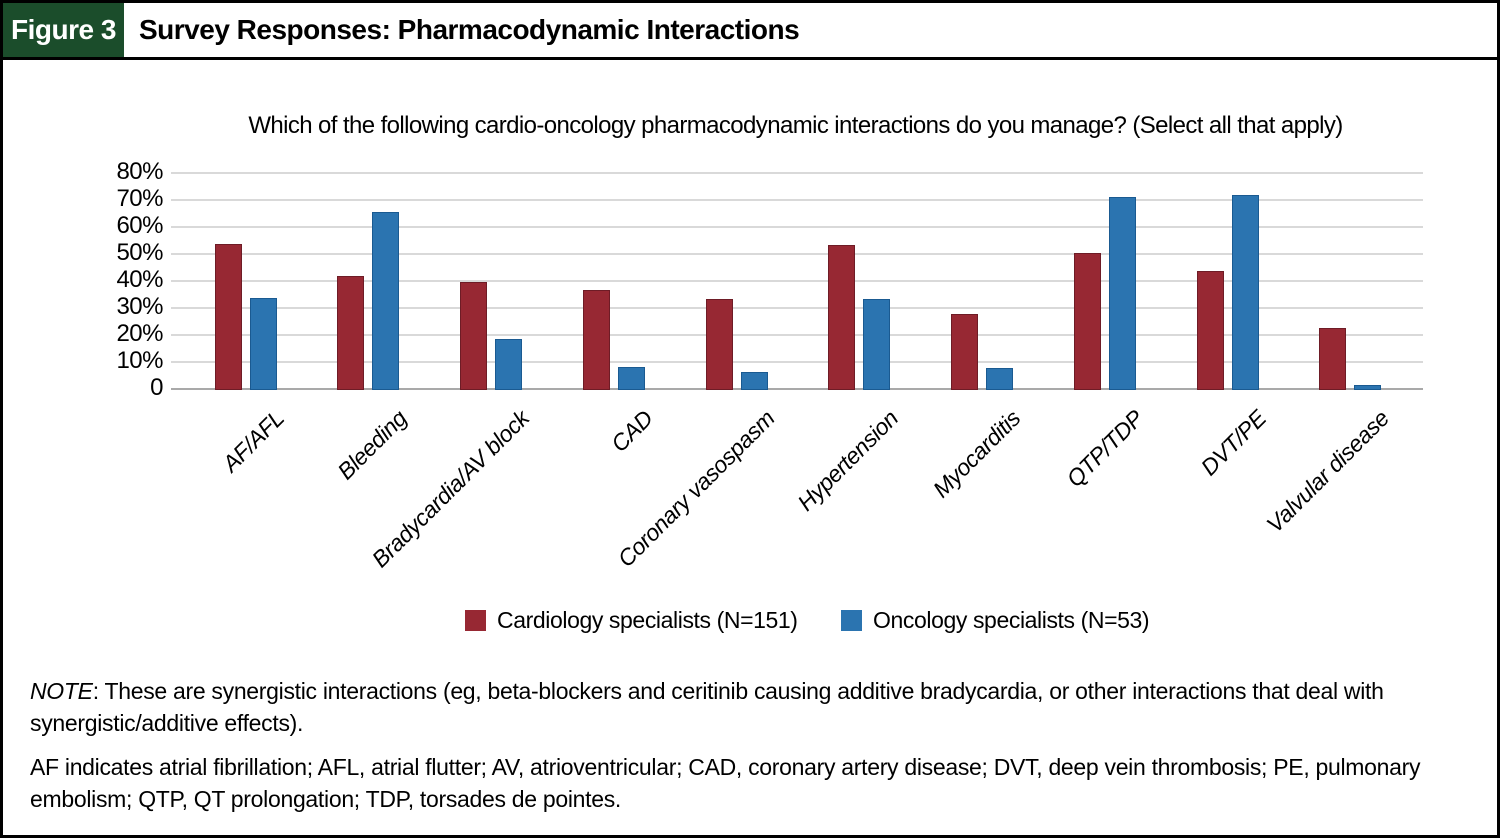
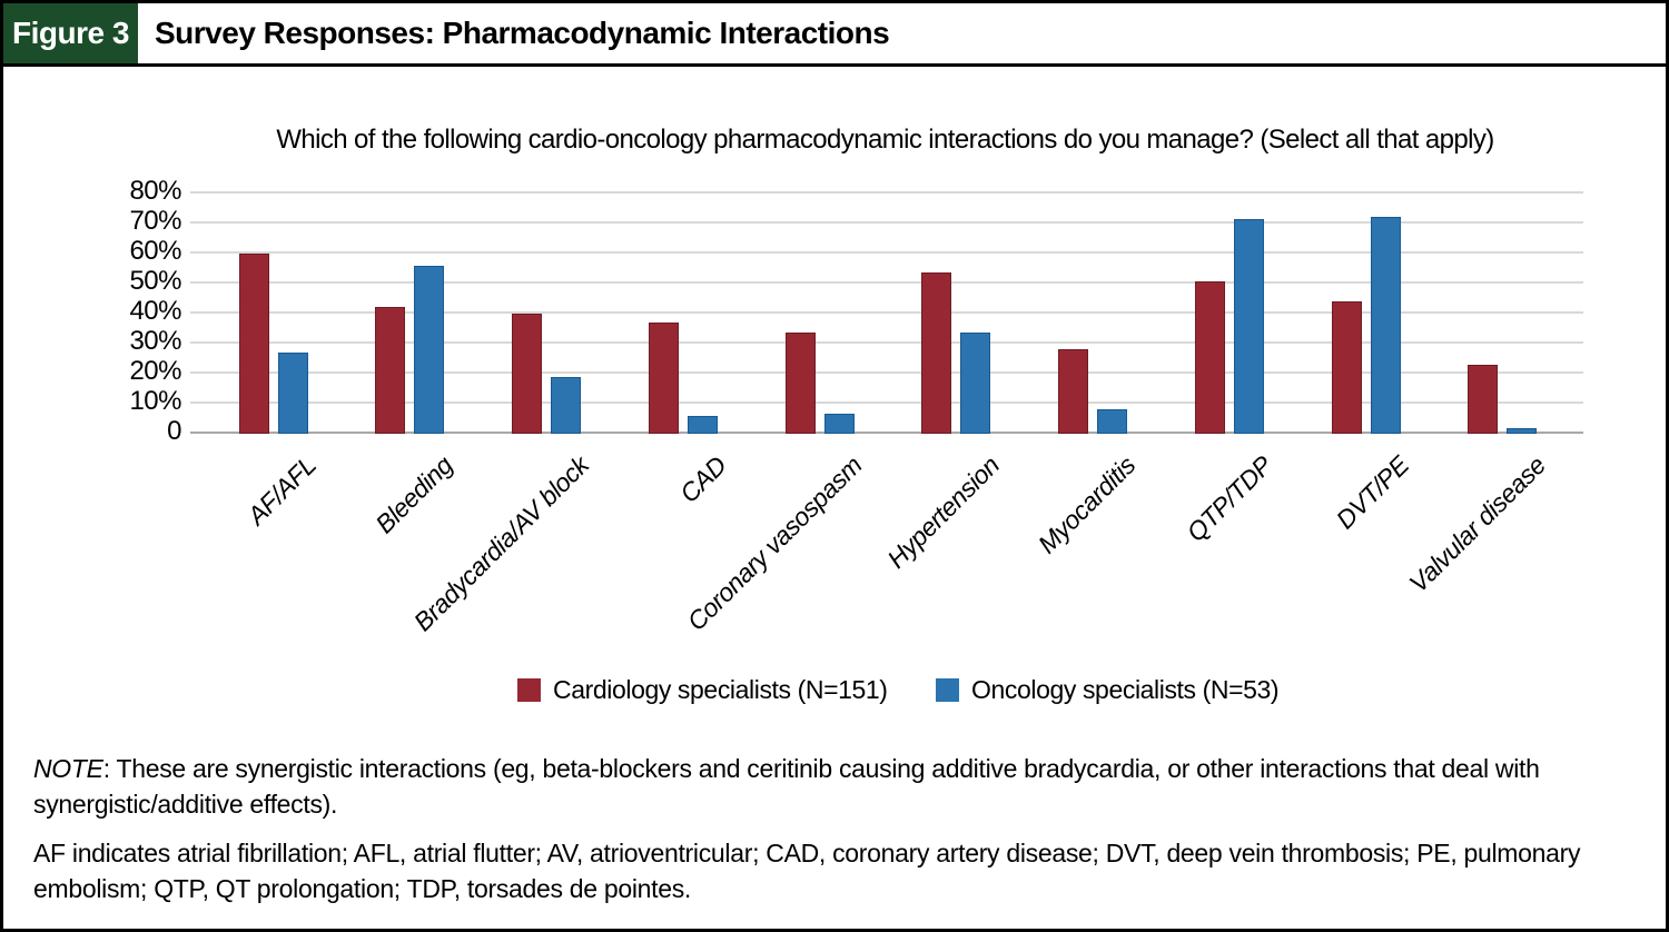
Cardiology specialists (N=151)/AF/AFL: 54% -> 60%
Oncology specialists (N=53)/AF/AFL: 34% -> 27%
Oncology specialists (N=53)/Bleeding: 66% -> 56%
Oncology specialists (N=53)/CAD: 8% -> 6%
